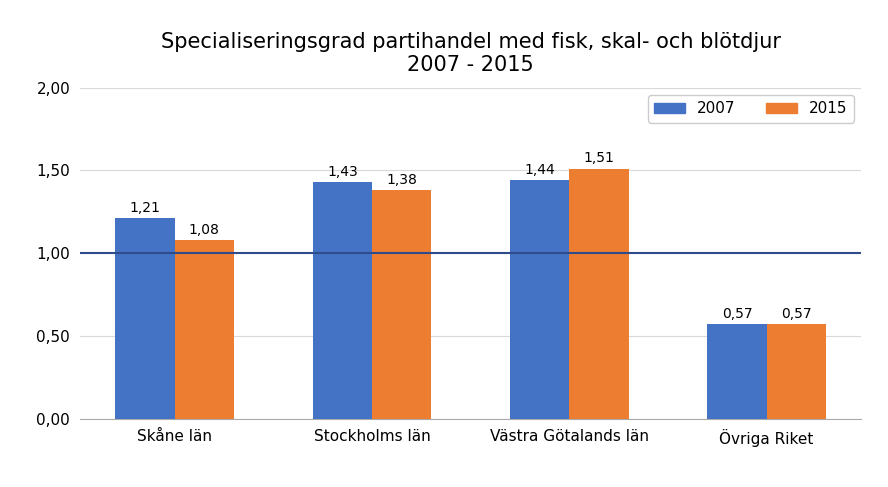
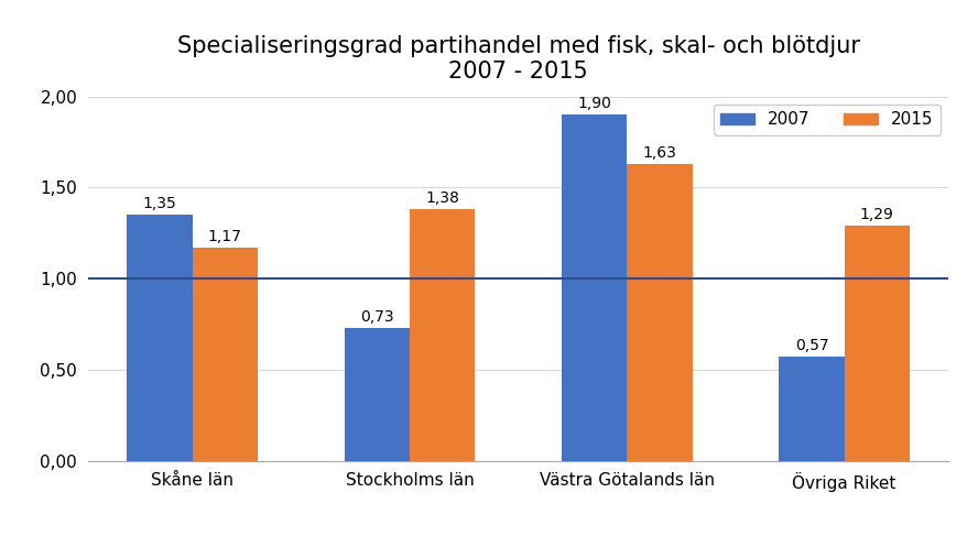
2007/Skåne län: 1,21 -> 1,35
2015/Skåne län: 1,08 -> 1,17
2007/Stockholms län: 1,43 -> 0,73
2007/Västra Götalands län: 1,44 -> 1,90
2015/Västra Götalands län: 1,51 -> 1,63
2015/Övriga Riket: 0,57 -> 1,29
